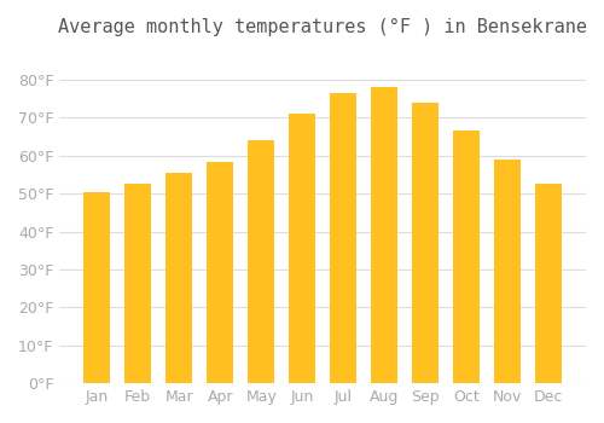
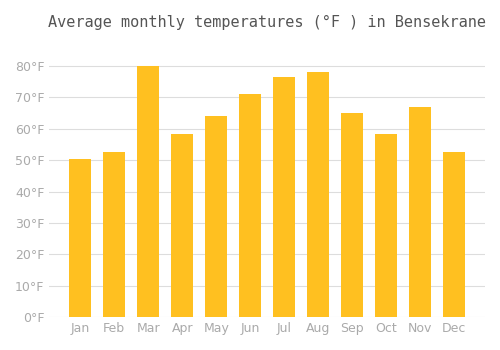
Mar: 55.5°F -> 80.0°F
Sep: 74.0°F -> 65.0°F
Oct: 66.5°F -> 58.5°F
Nov: 59.0°F -> 67.0°F
